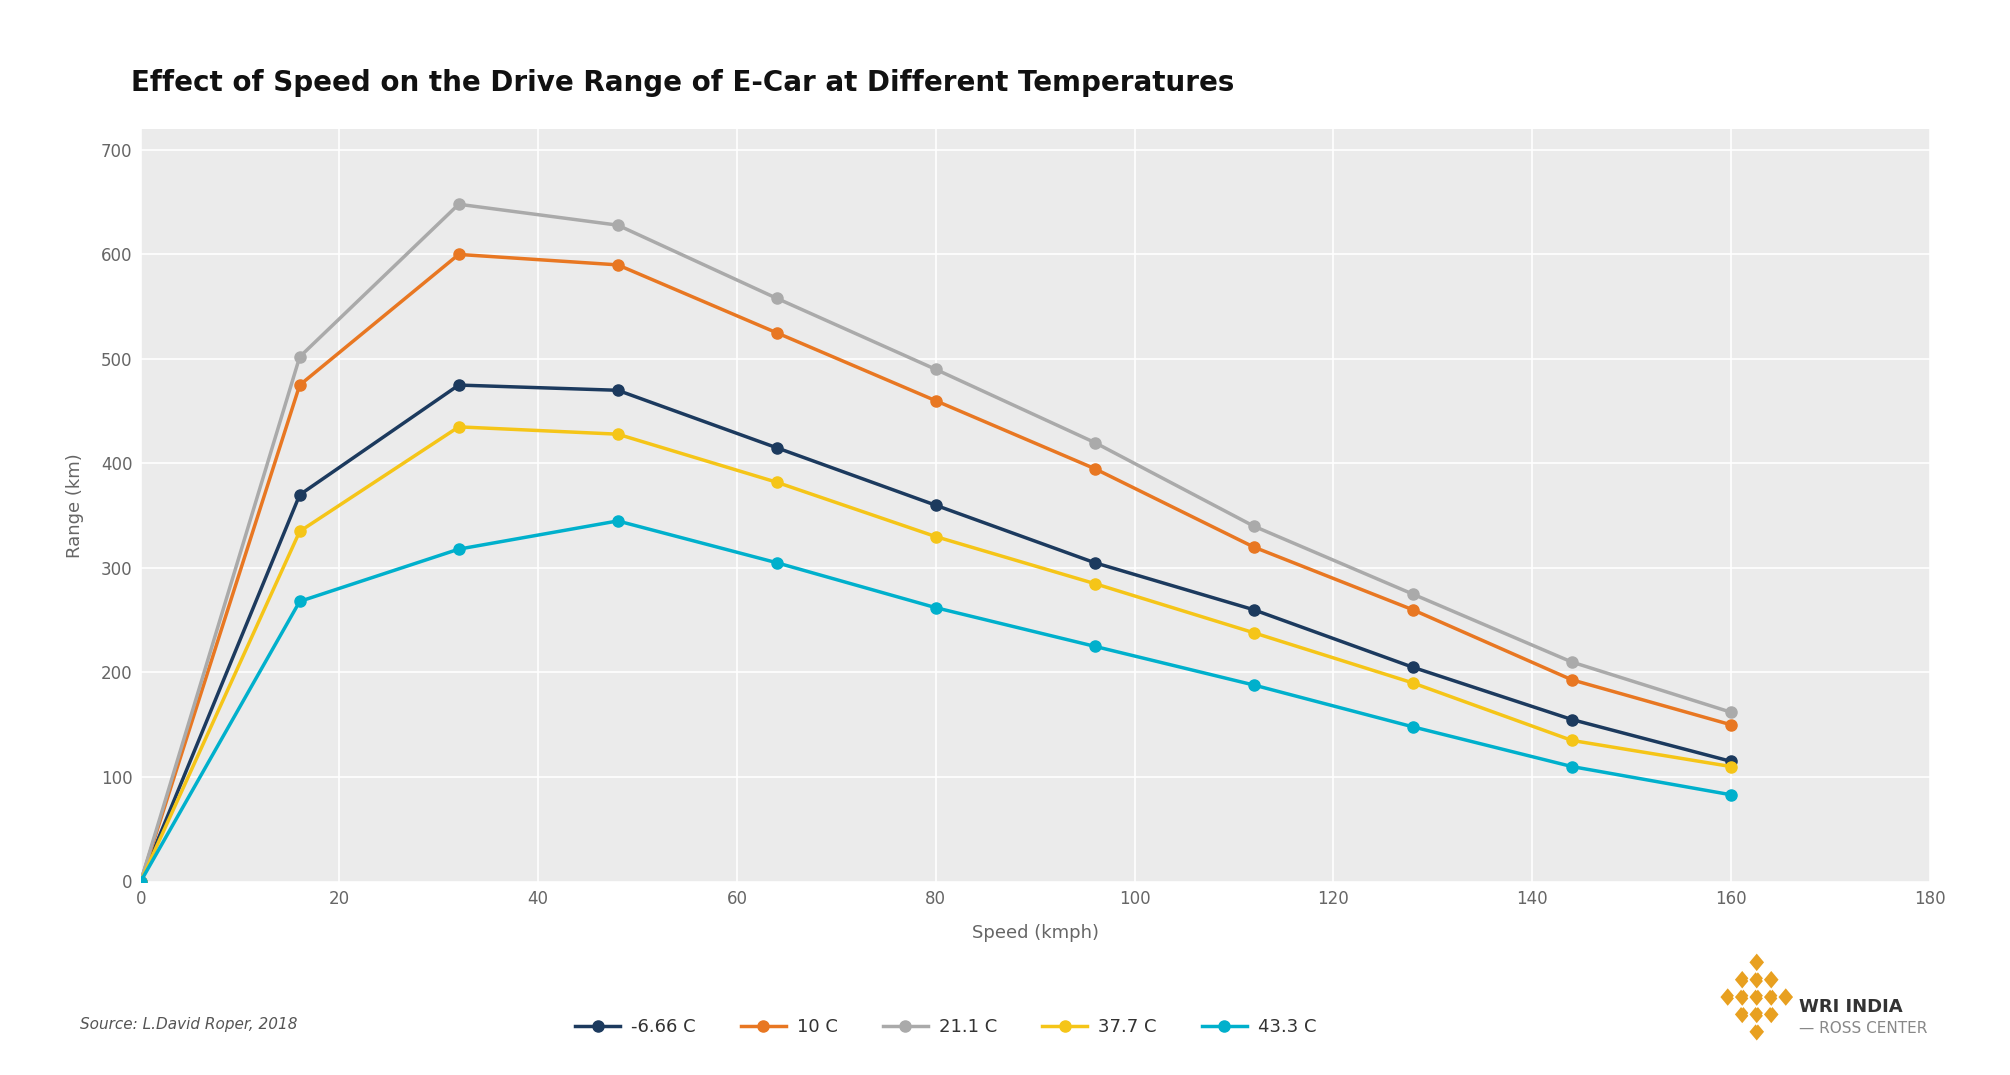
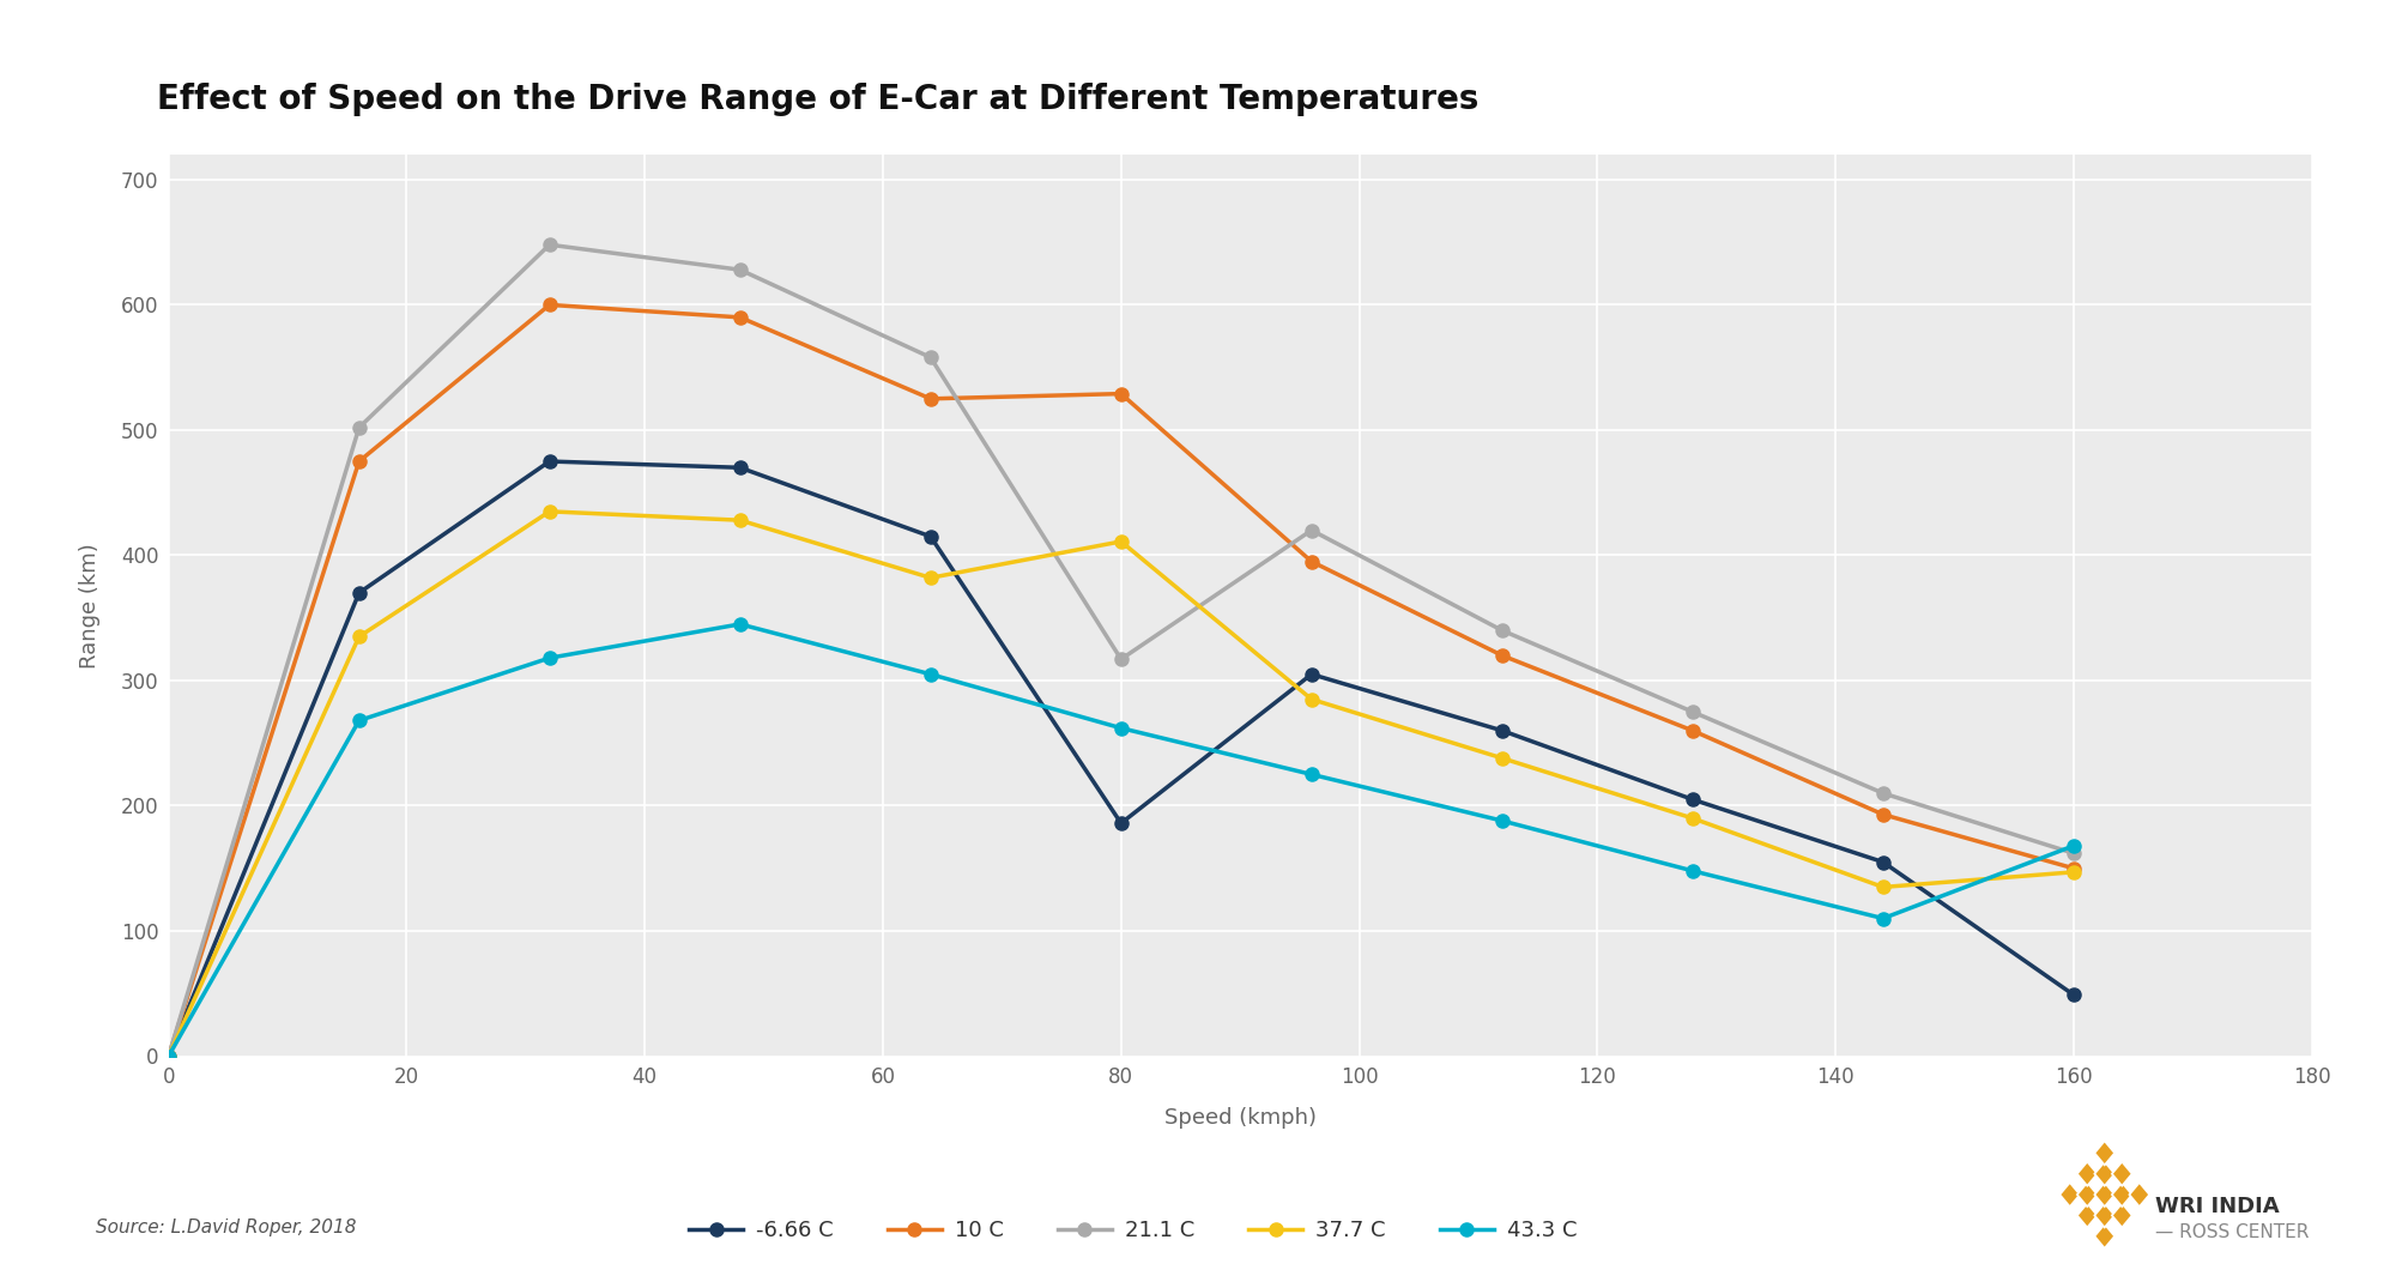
-6.66 C/80: 360 -> 186
10 C/80: 460 -> 529
21.1 C/80: 490 -> 317
37.7 C/80: 330 -> 411
-6.66 C/160: 115 -> 49
37.7 C/160: 110 -> 147
43.3 C/160: 83 -> 168
